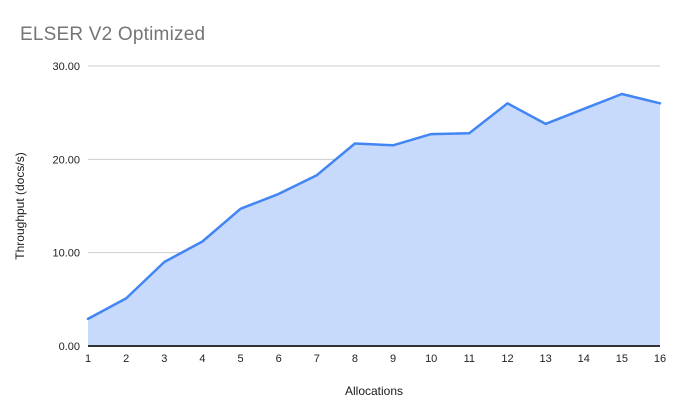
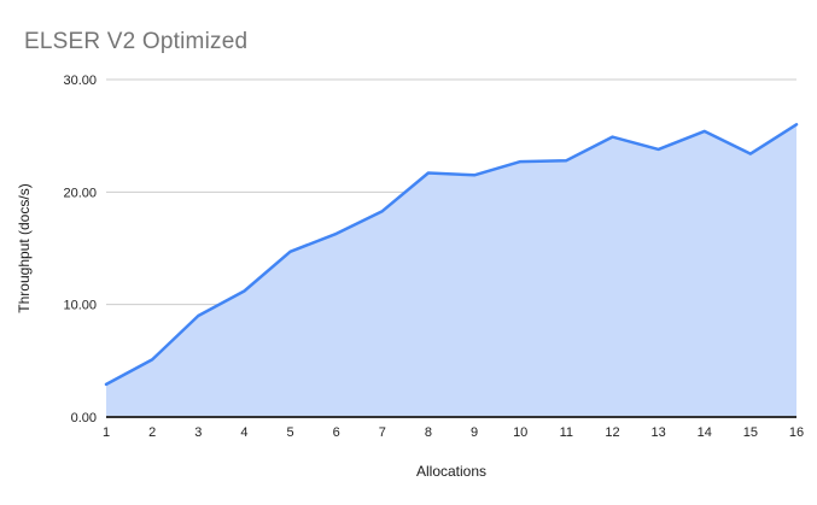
12: 26 -> 25
15: 27 -> 23
